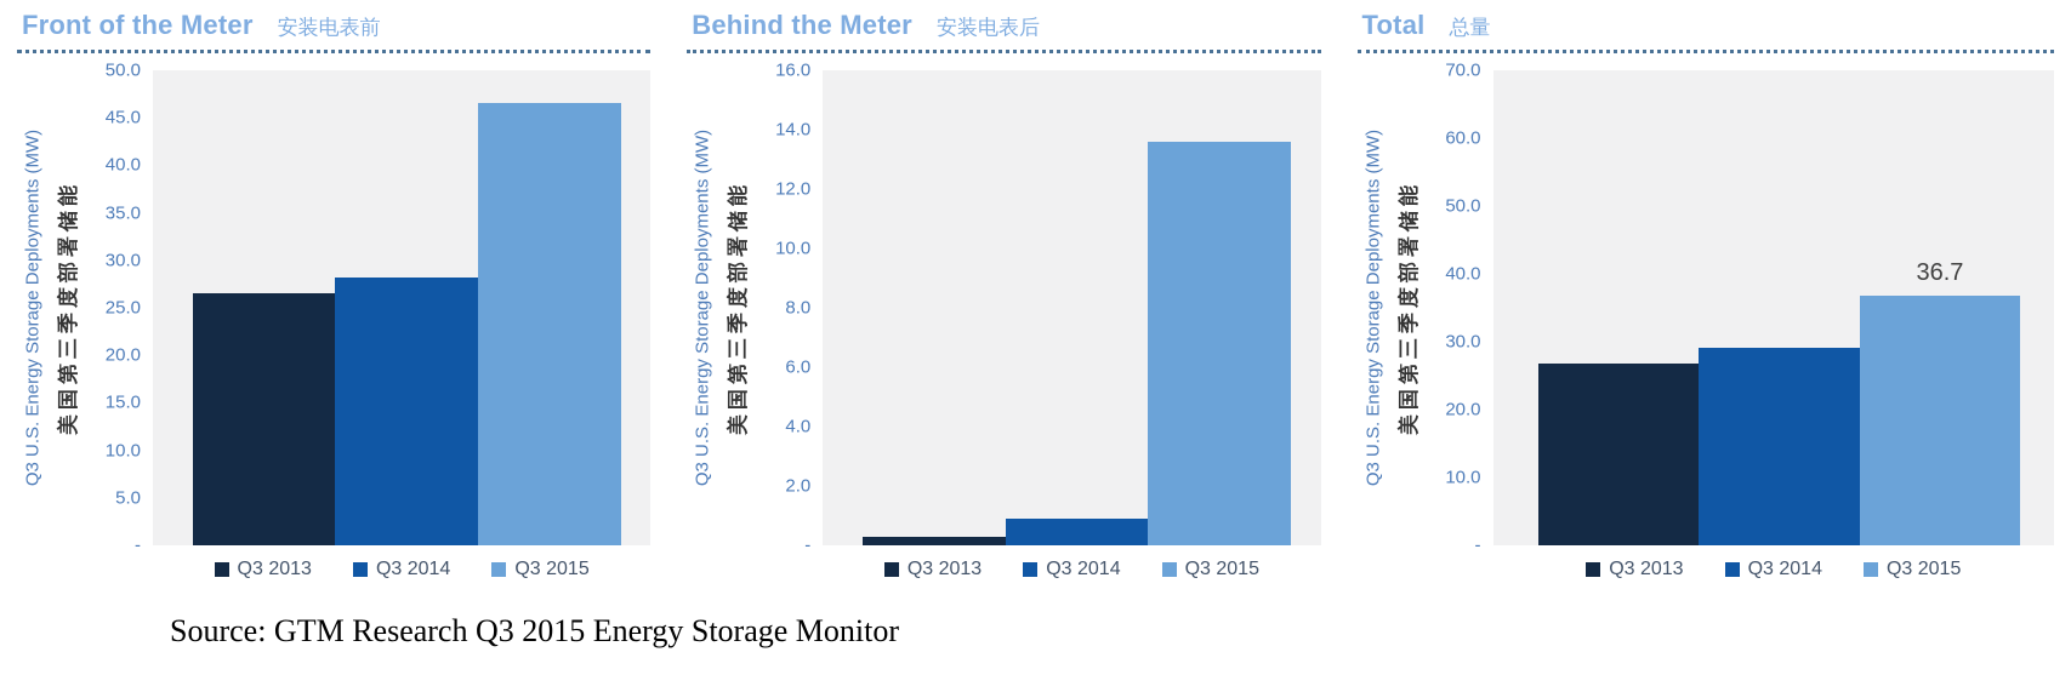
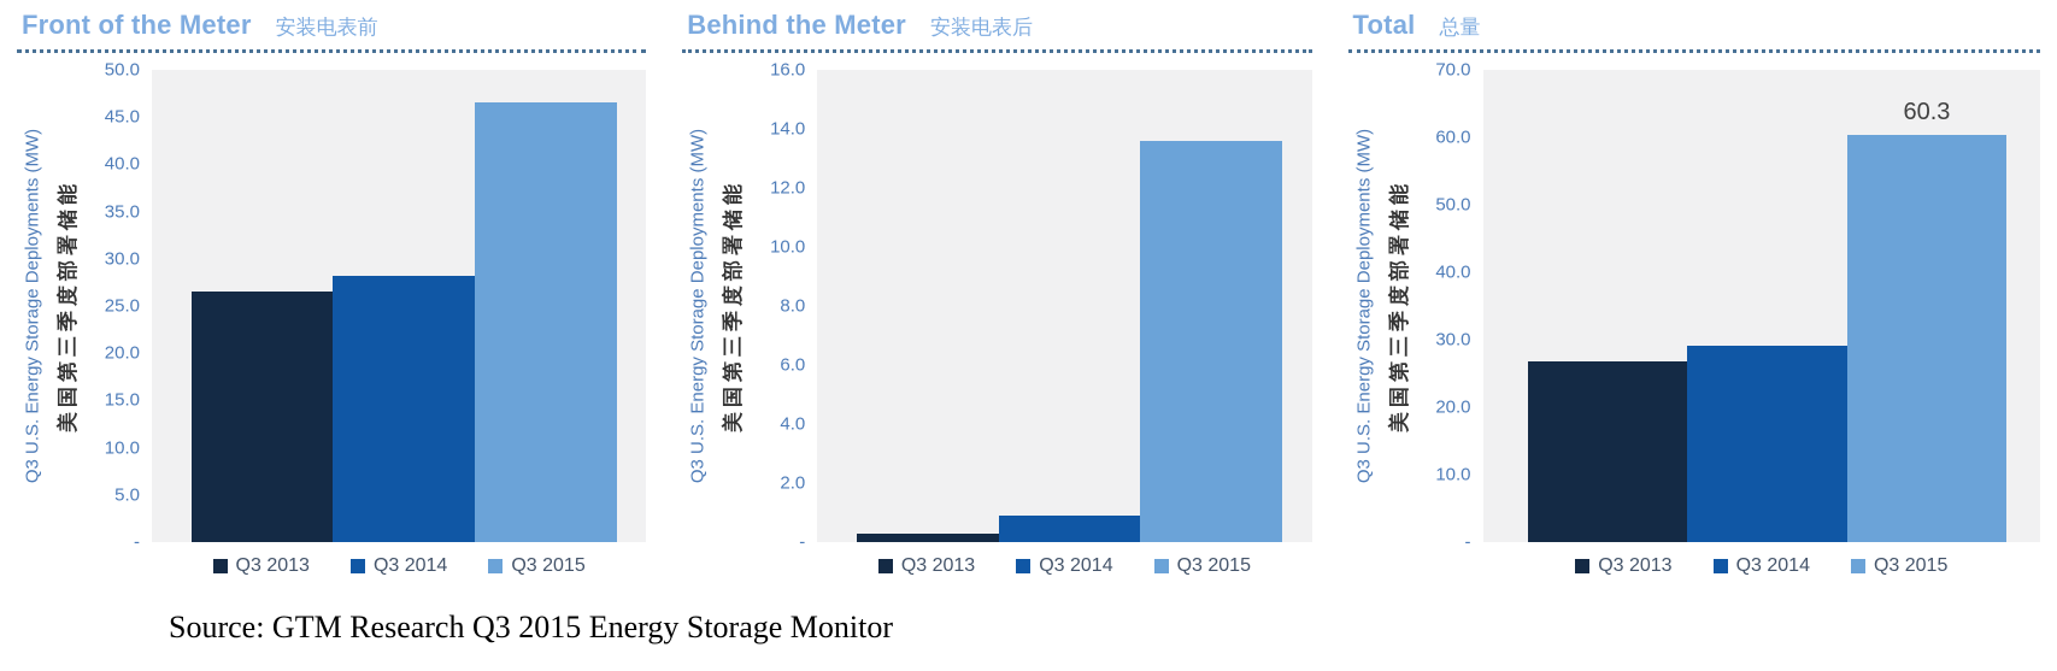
Total/Q3 2015: 36.7 -> 60.3
